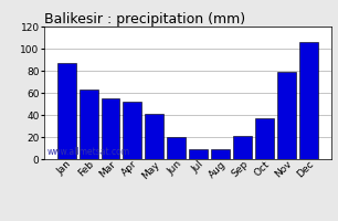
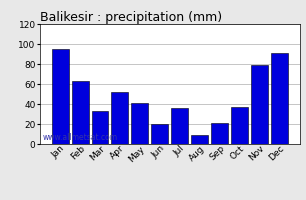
Jan: 87 -> 95
Mar: 55 -> 33
Jul: 9 -> 36
Dec: 106 -> 91
